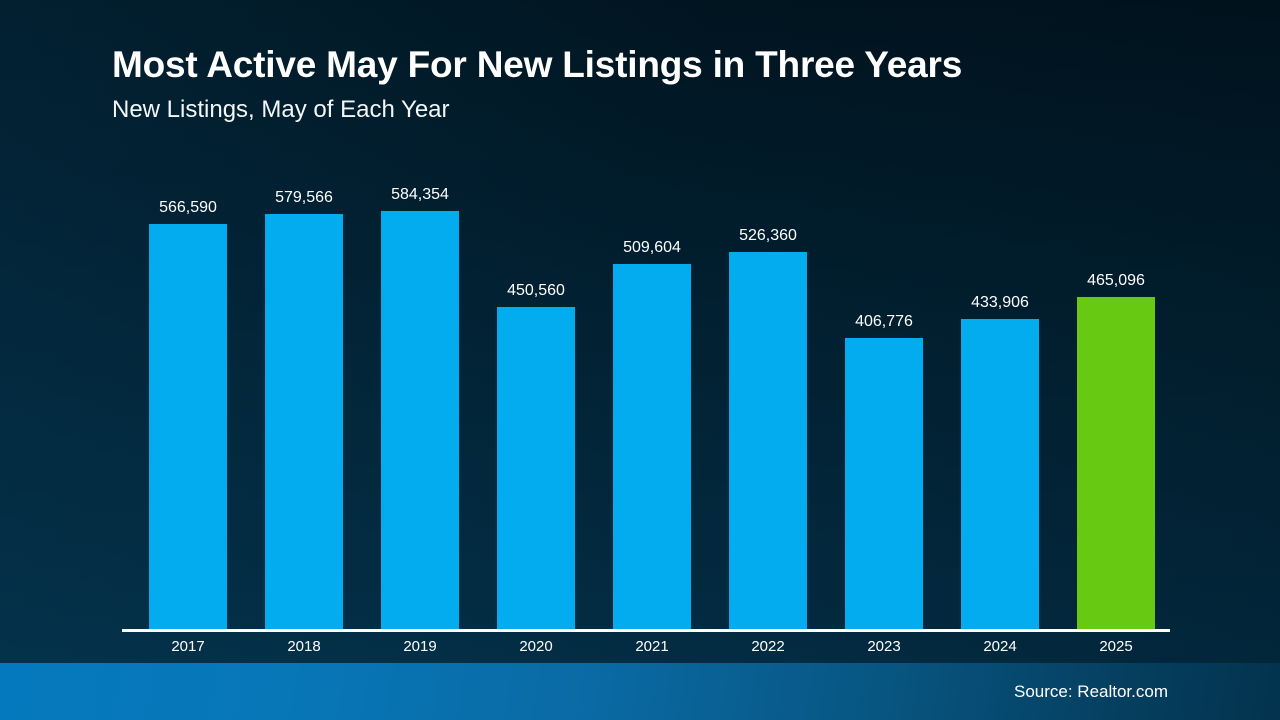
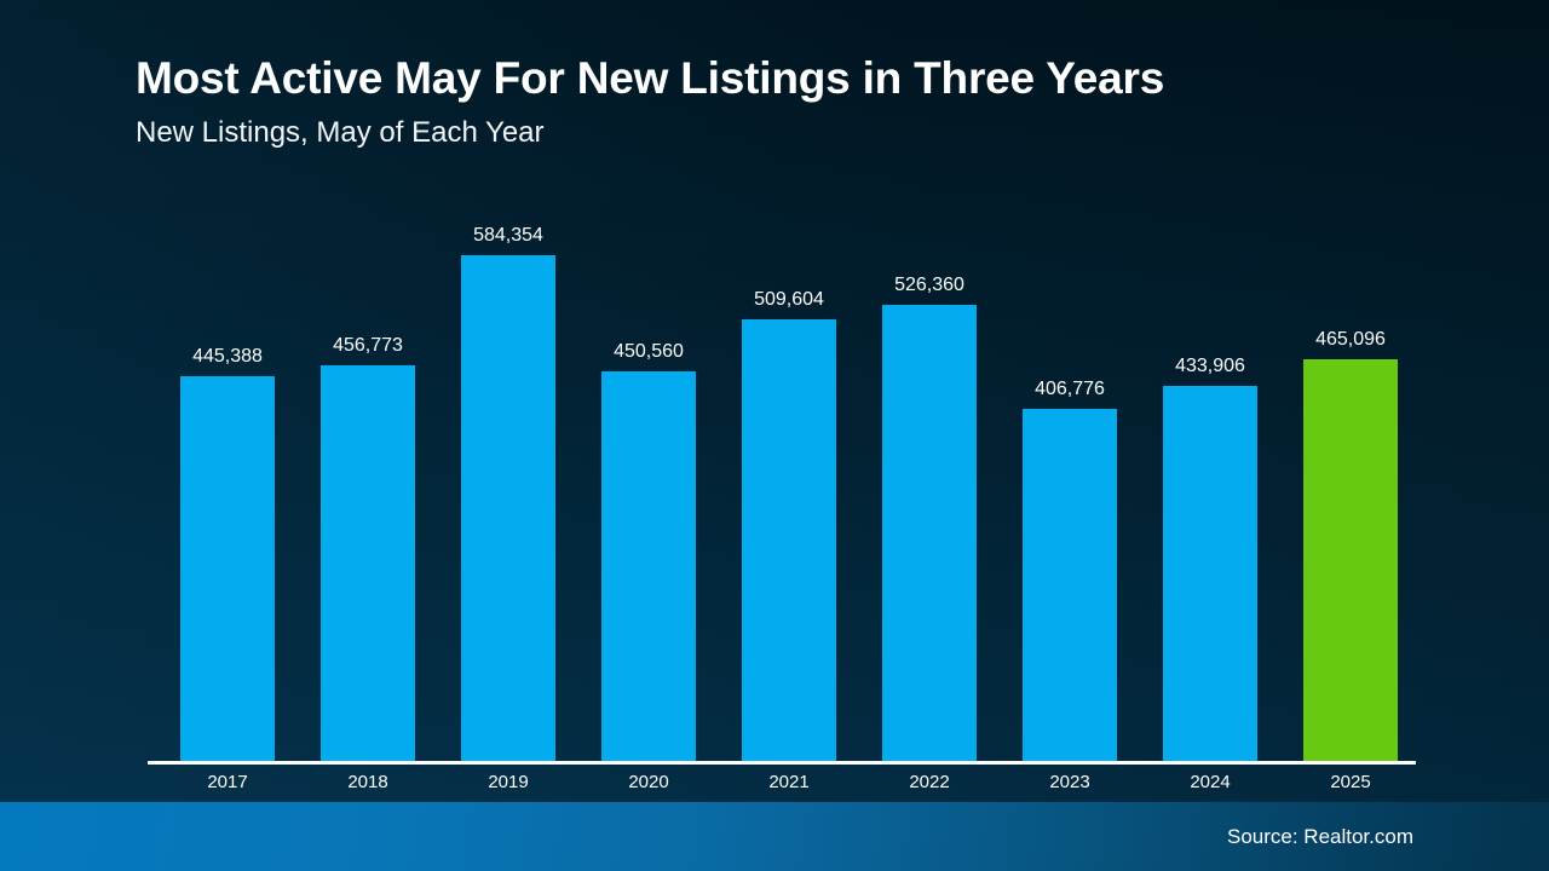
2017: 566,590 -> 445,388
2018: 579,566 -> 456,773
